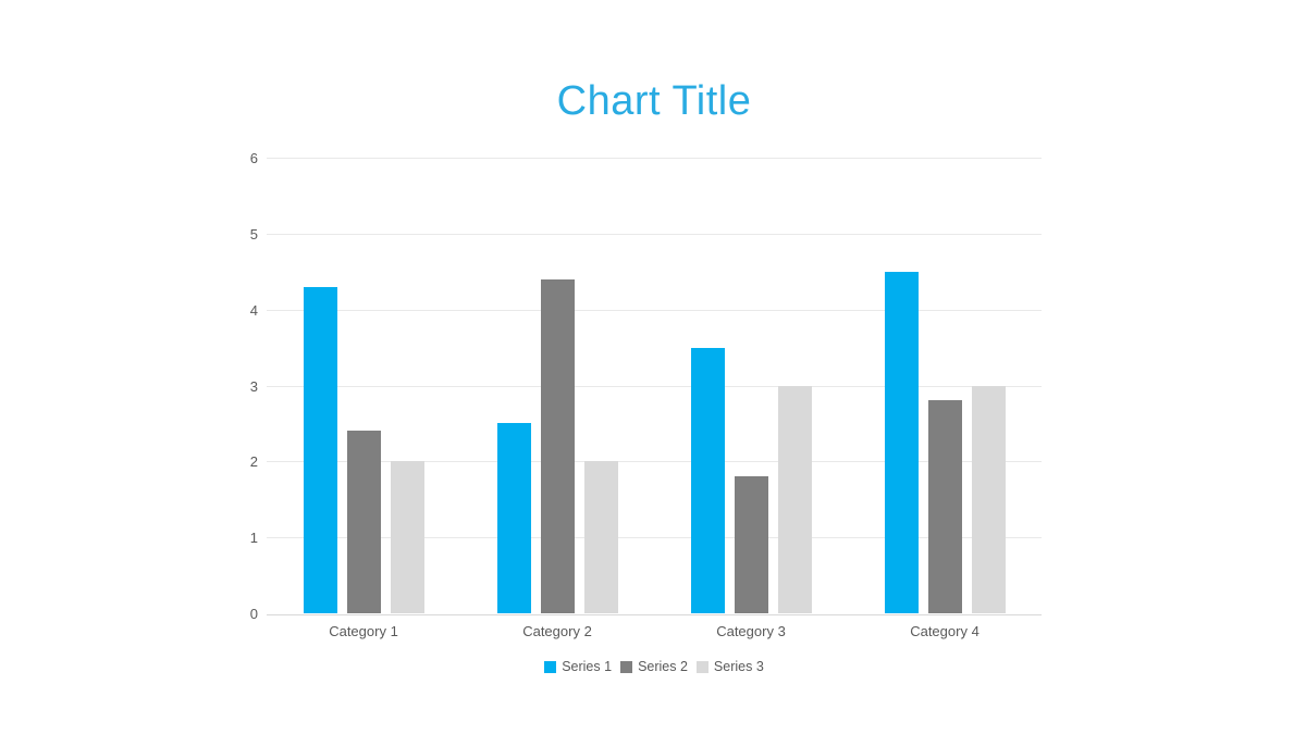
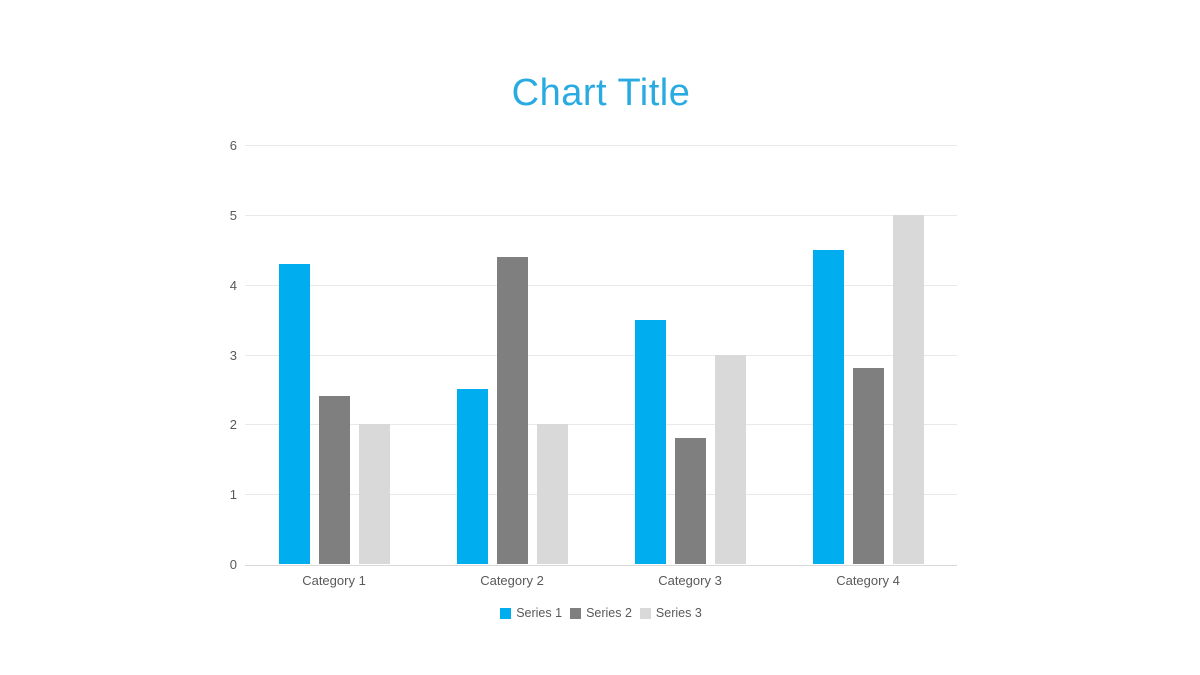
Series 3/Category 4: 3 -> 5
